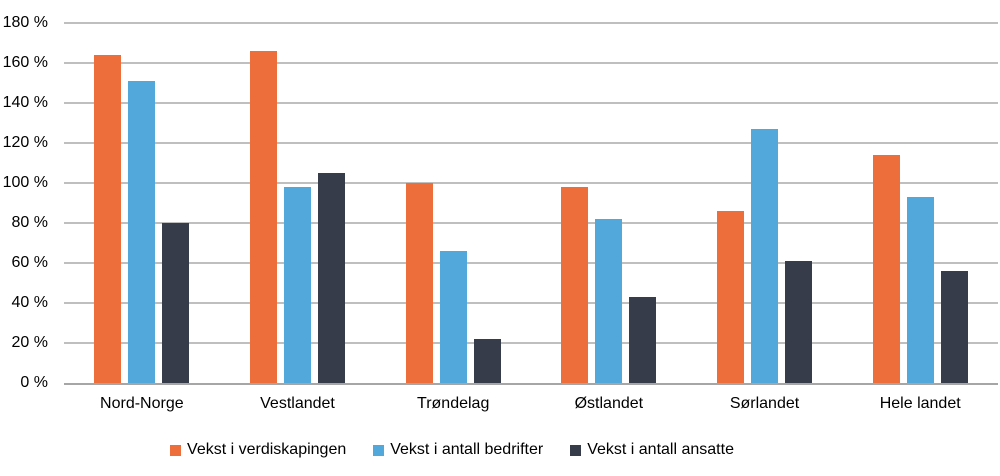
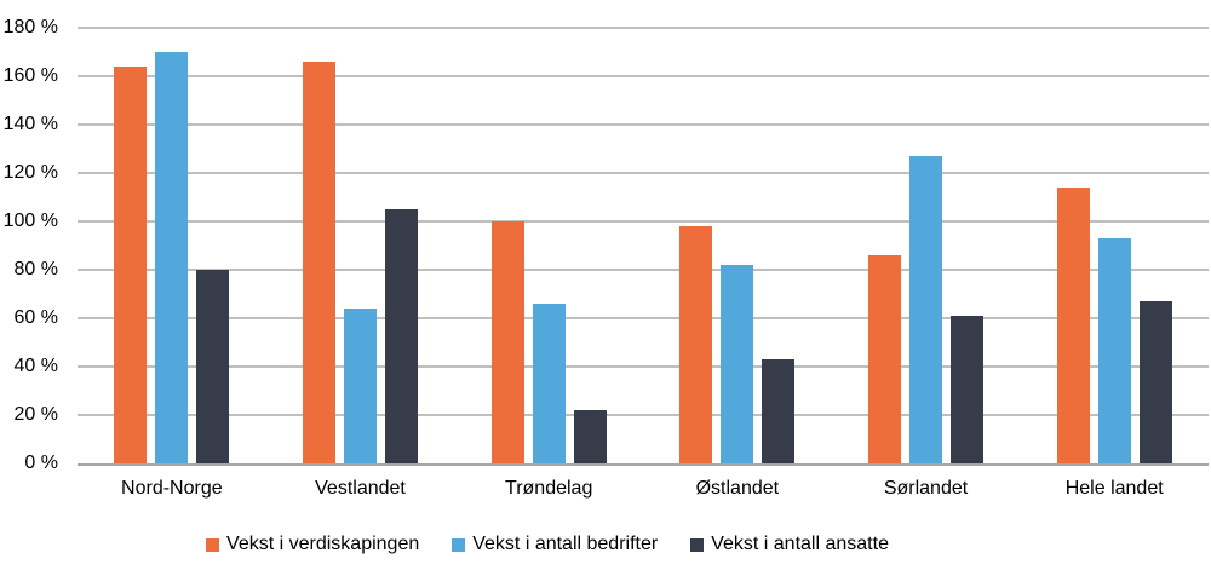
Vekst i antall bedrifter/Nord-Norge: 151% -> 170%
Vekst i antall bedrifter/Vestlandet: 98% -> 64%
Vekst i antall ansatte/Hele landet: 56% -> 67%
